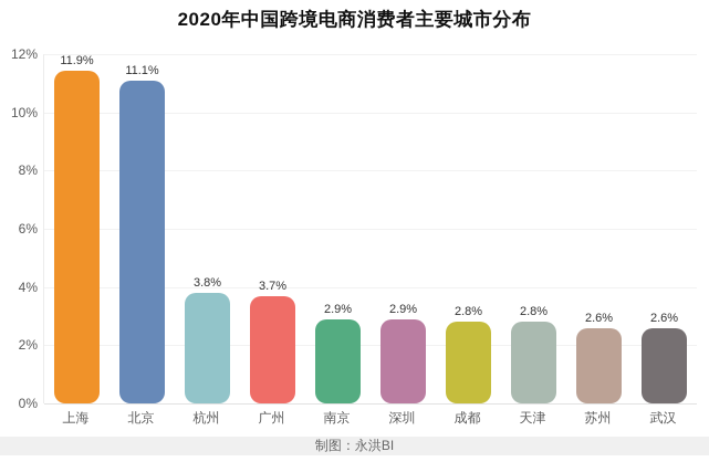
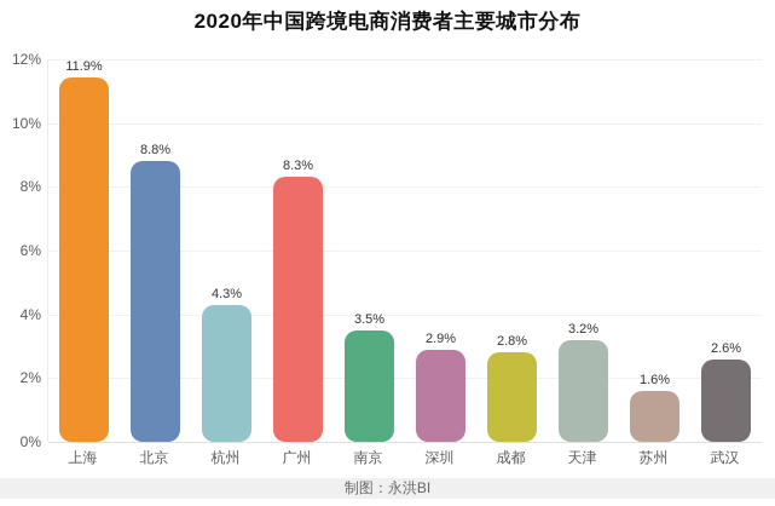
北京: 11.1% -> 8.8%
杭州: 3.8% -> 4.3%
广州: 3.7% -> 8.3%
南京: 2.9% -> 3.5%
天津: 2.8% -> 3.2%
苏州: 2.6% -> 1.6%
